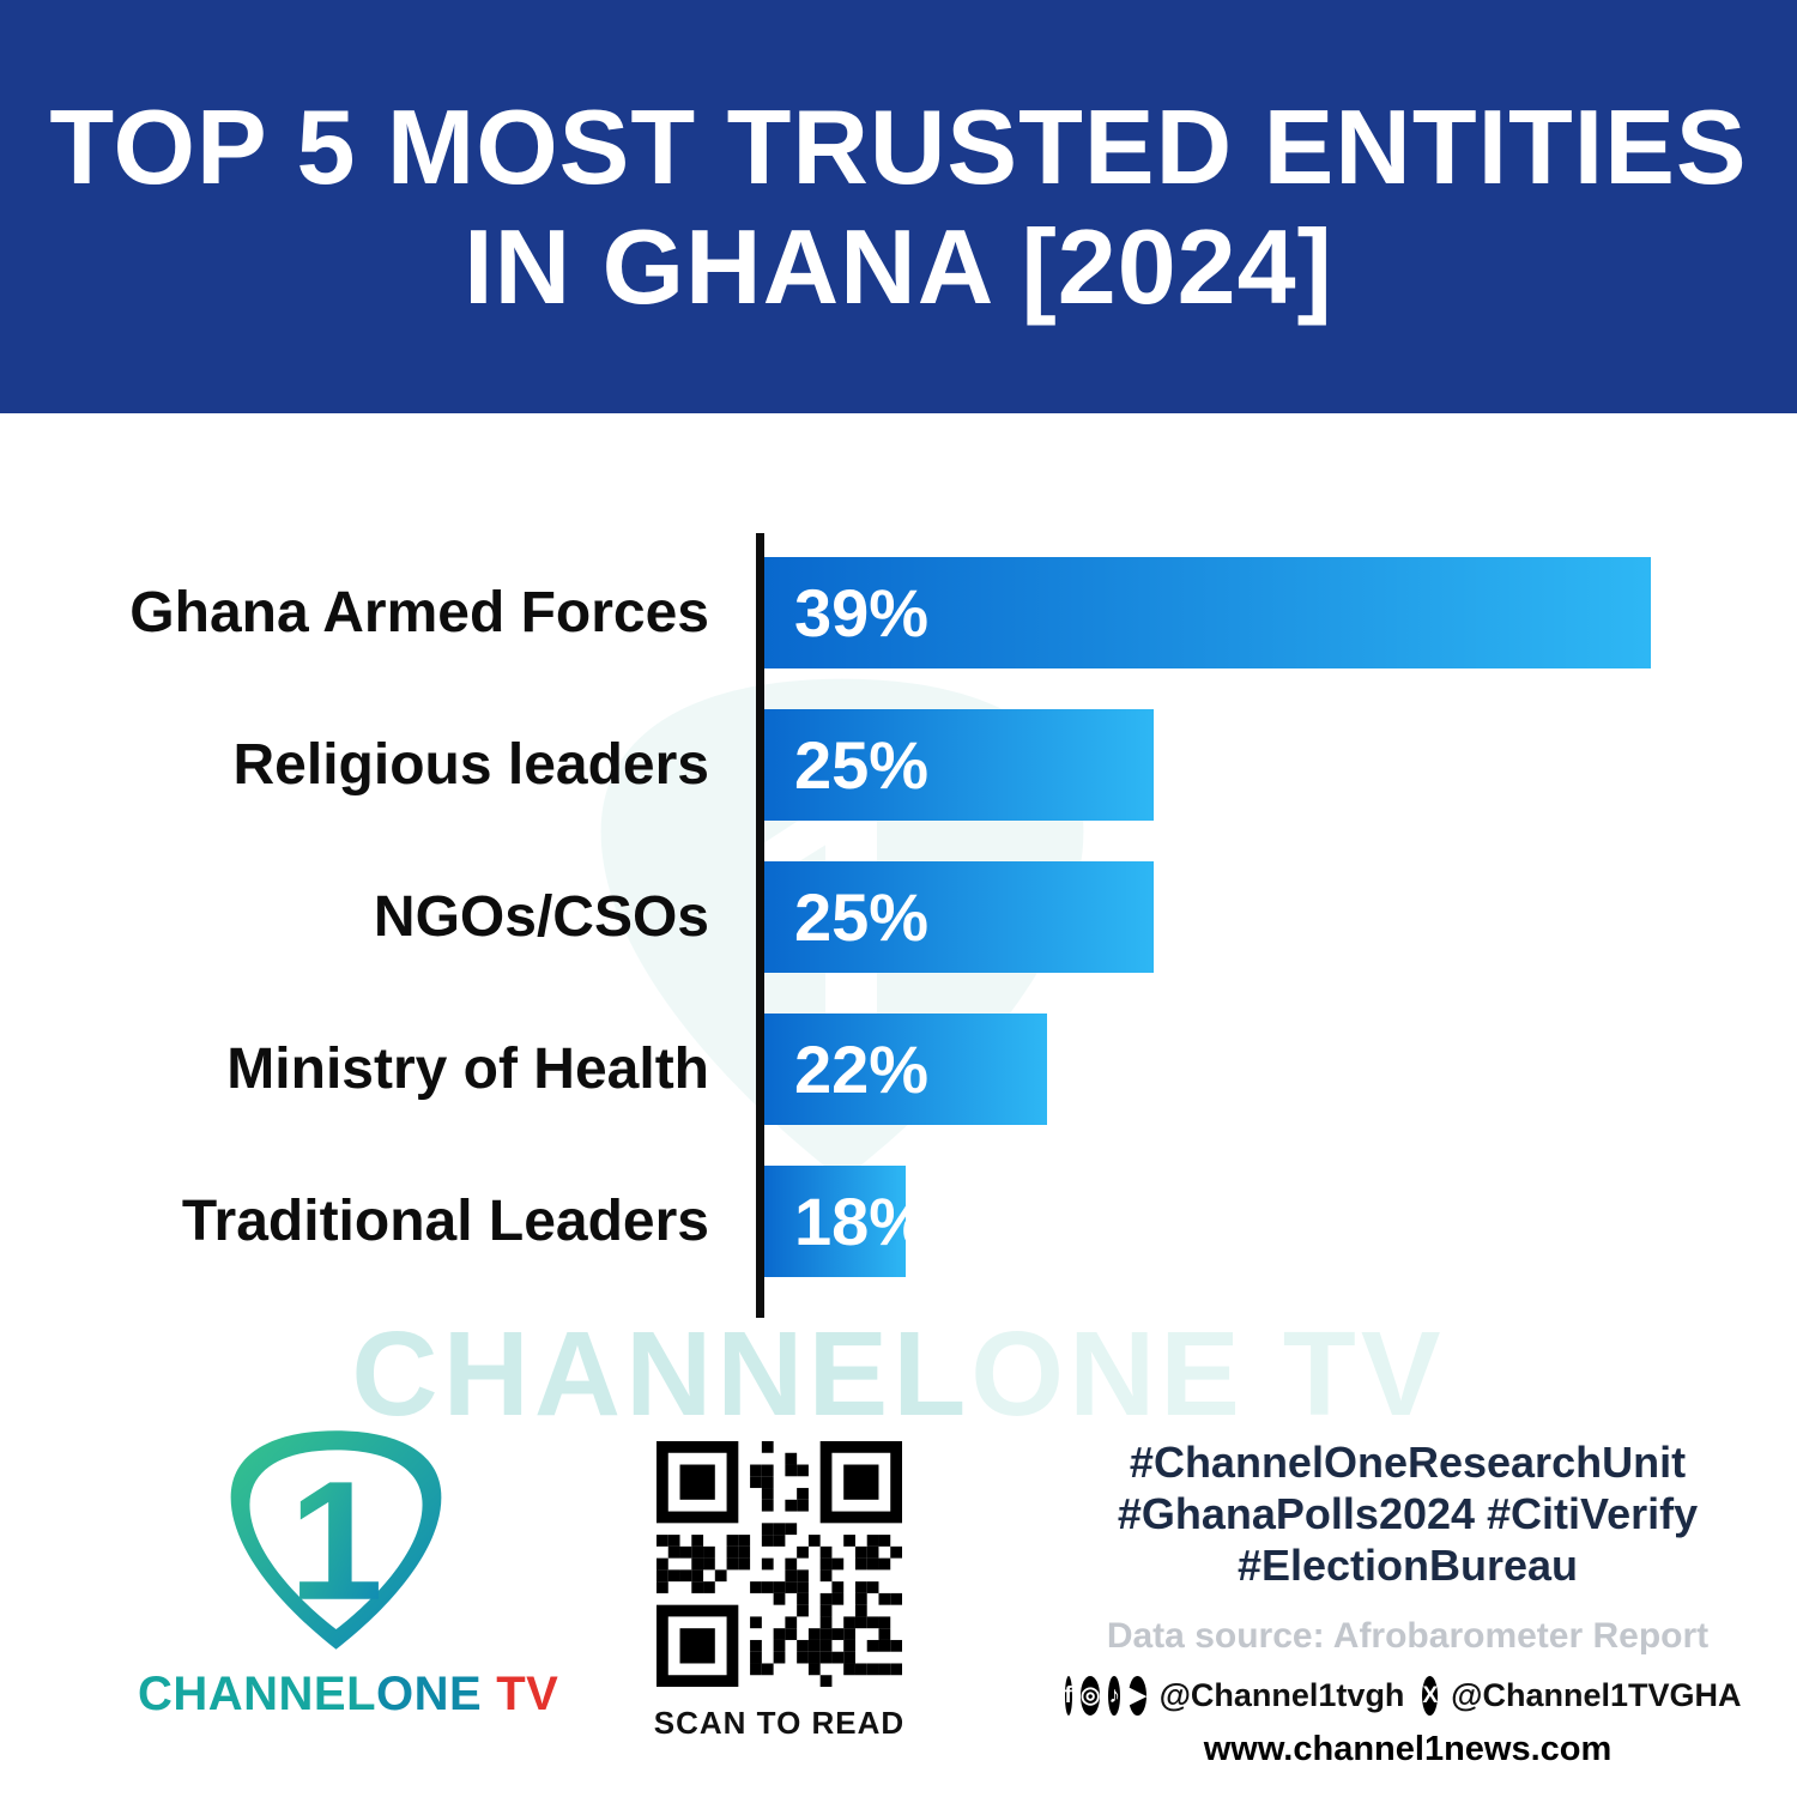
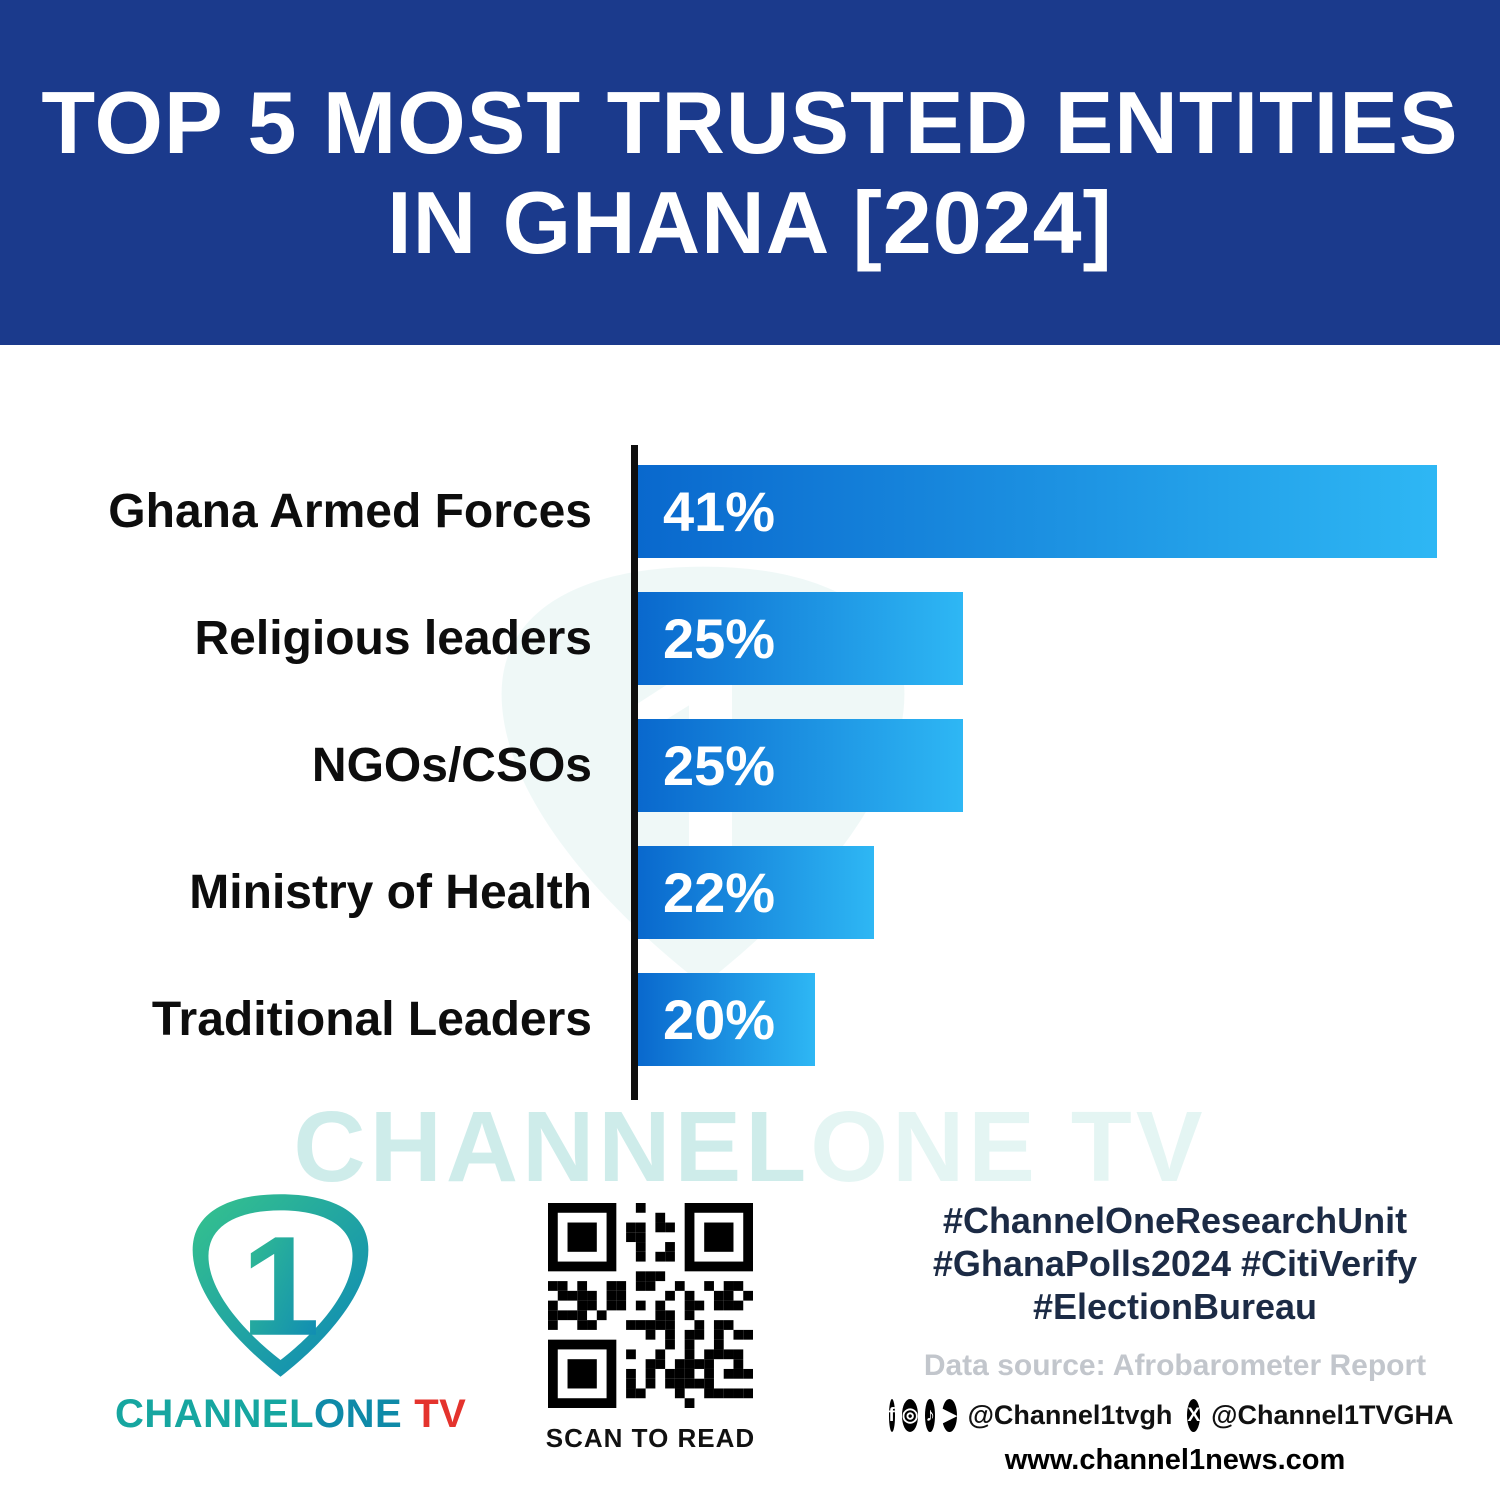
Ghana Armed Forces: 39% -> 41%
Traditional Leaders: 18% -> 20%
